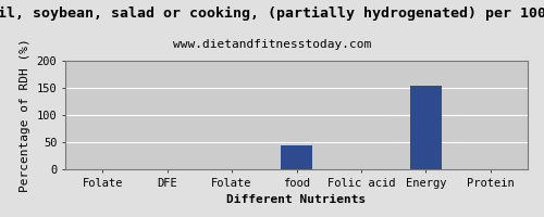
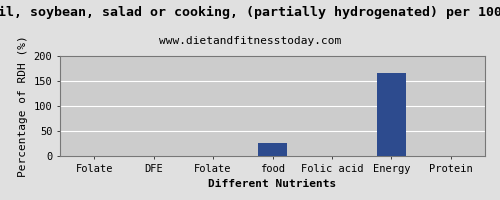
food: 45 -> 26
Energy: 155 -> 166
